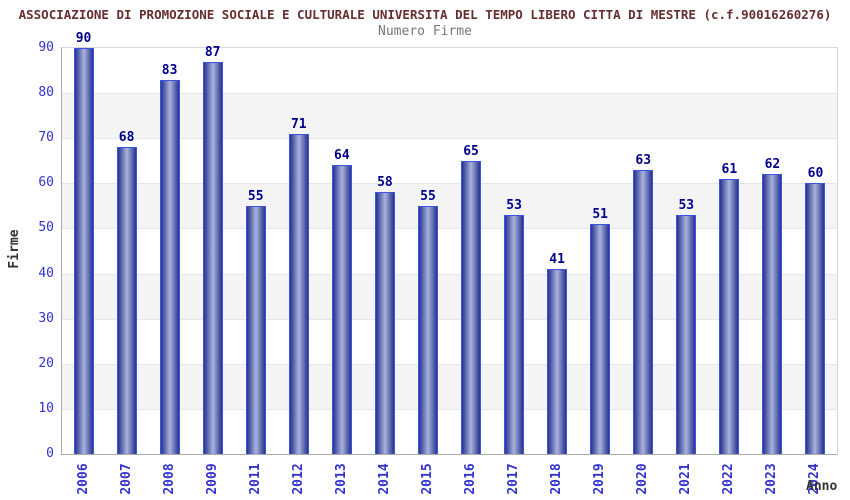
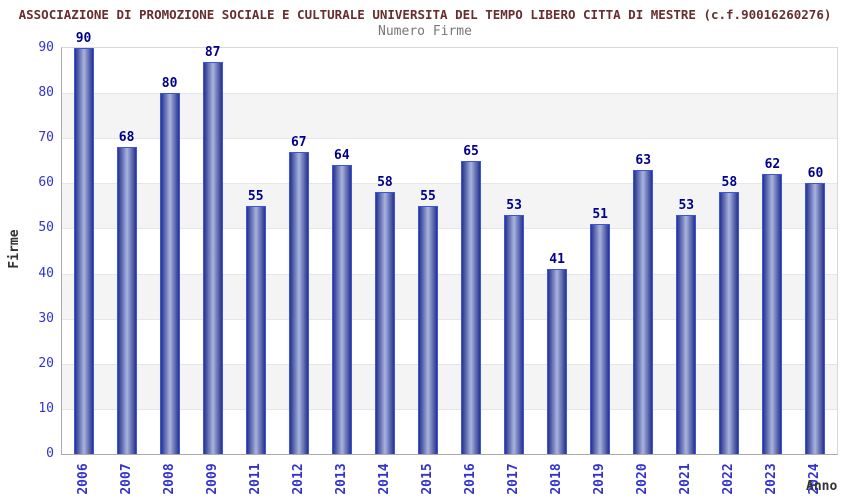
2008: 83 -> 80
2012: 71 -> 67
2022: 61 -> 58
